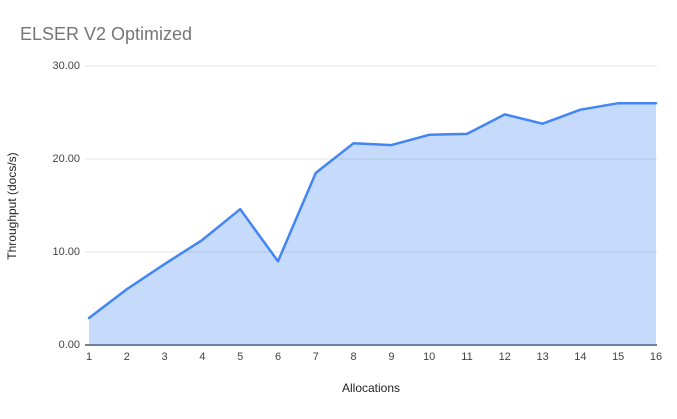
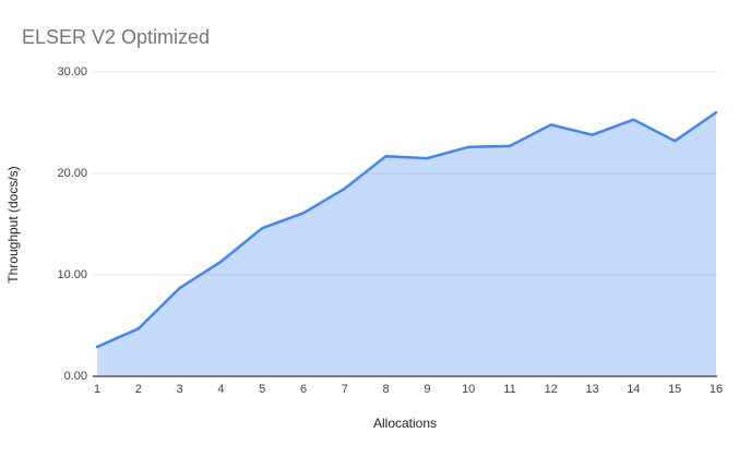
2: 6 -> 5
6: 9 -> 16
15: 26 -> 23
